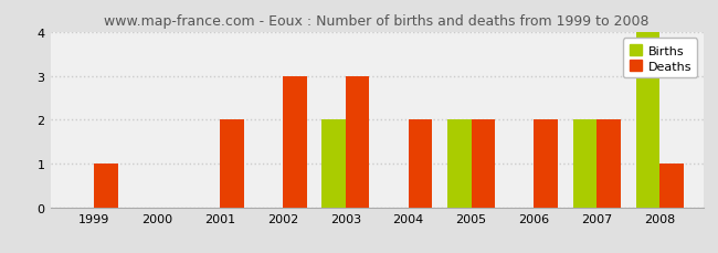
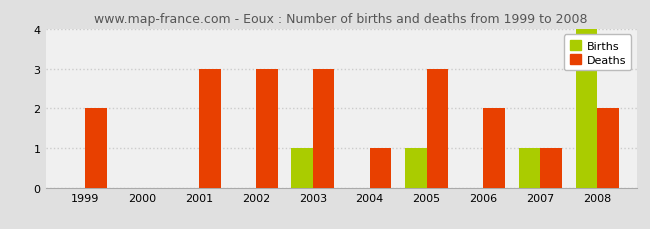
Deaths/1999: 1 -> 2
Deaths/2001: 2 -> 3
Births/2003: 2 -> 1
Deaths/2004: 2 -> 1
Births/2005: 2 -> 1
Deaths/2005: 2 -> 3
Births/2007: 2 -> 1
Deaths/2007: 2 -> 1
Deaths/2008: 1 -> 2
